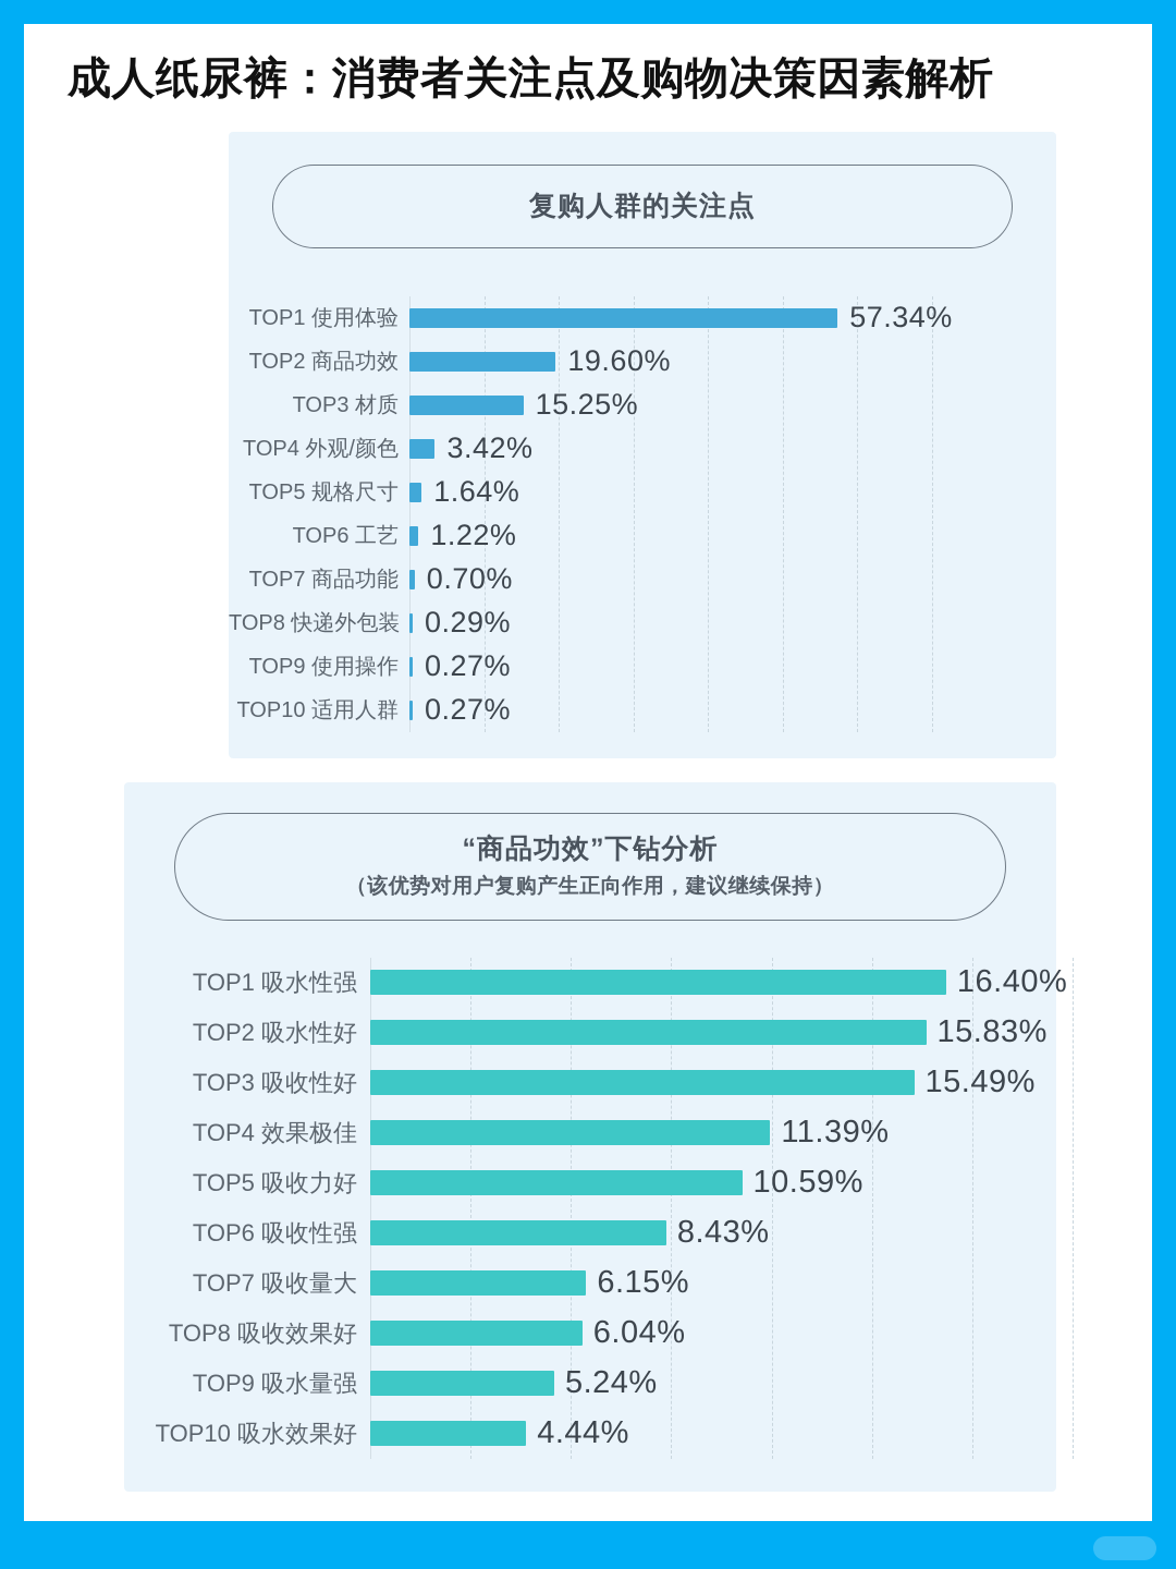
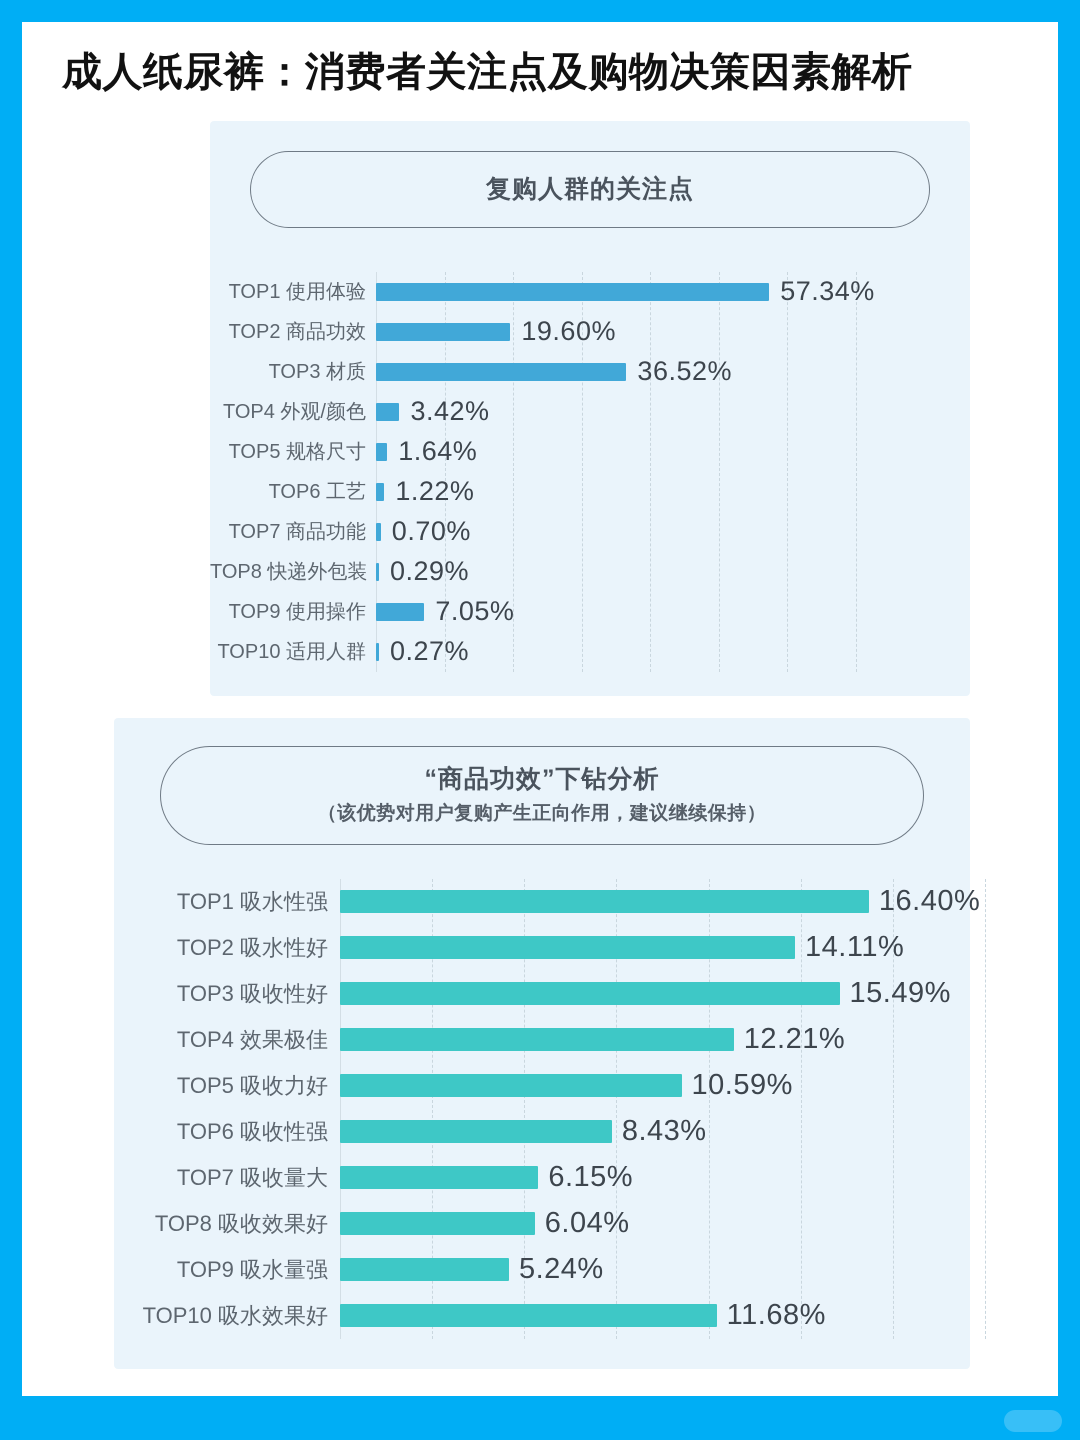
复购人群的关注点/TOP3 材质: 15.25% -> 36.52%
复购人群的关注点/TOP9 使用操作: 0.27% -> 7.05%
“商品功效”下钻分析/TOP2 吸水性好: 15.83% -> 14.11%
“商品功效”下钻分析/TOP4 效果极佳: 11.39% -> 12.21%
“商品功效”下钻分析/TOP10 吸水效果好: 4.44% -> 11.68%
